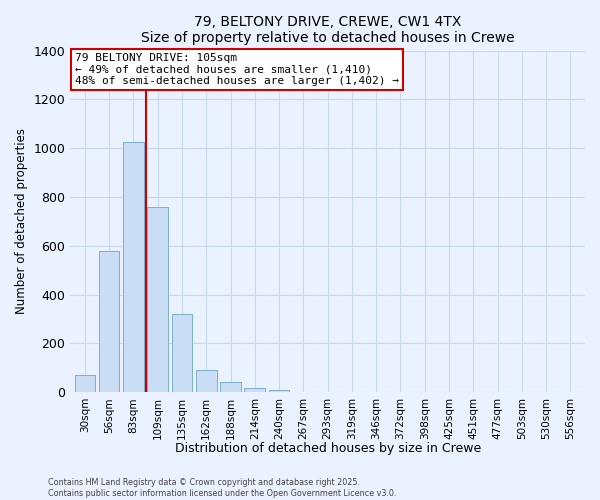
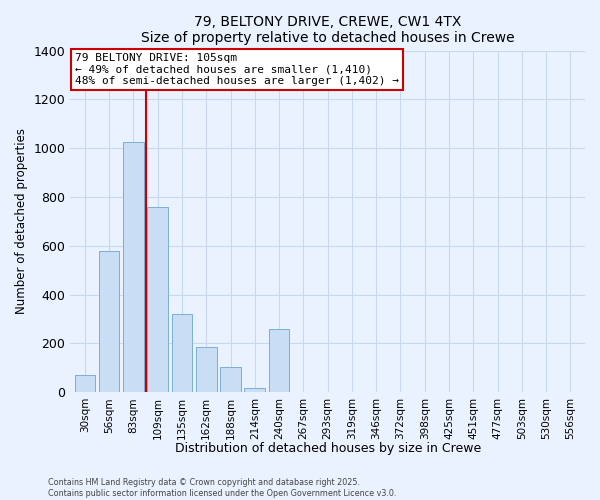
162sqm: 90 -> 185
188sqm: 40 -> 105
240sqm: 8 -> 260
